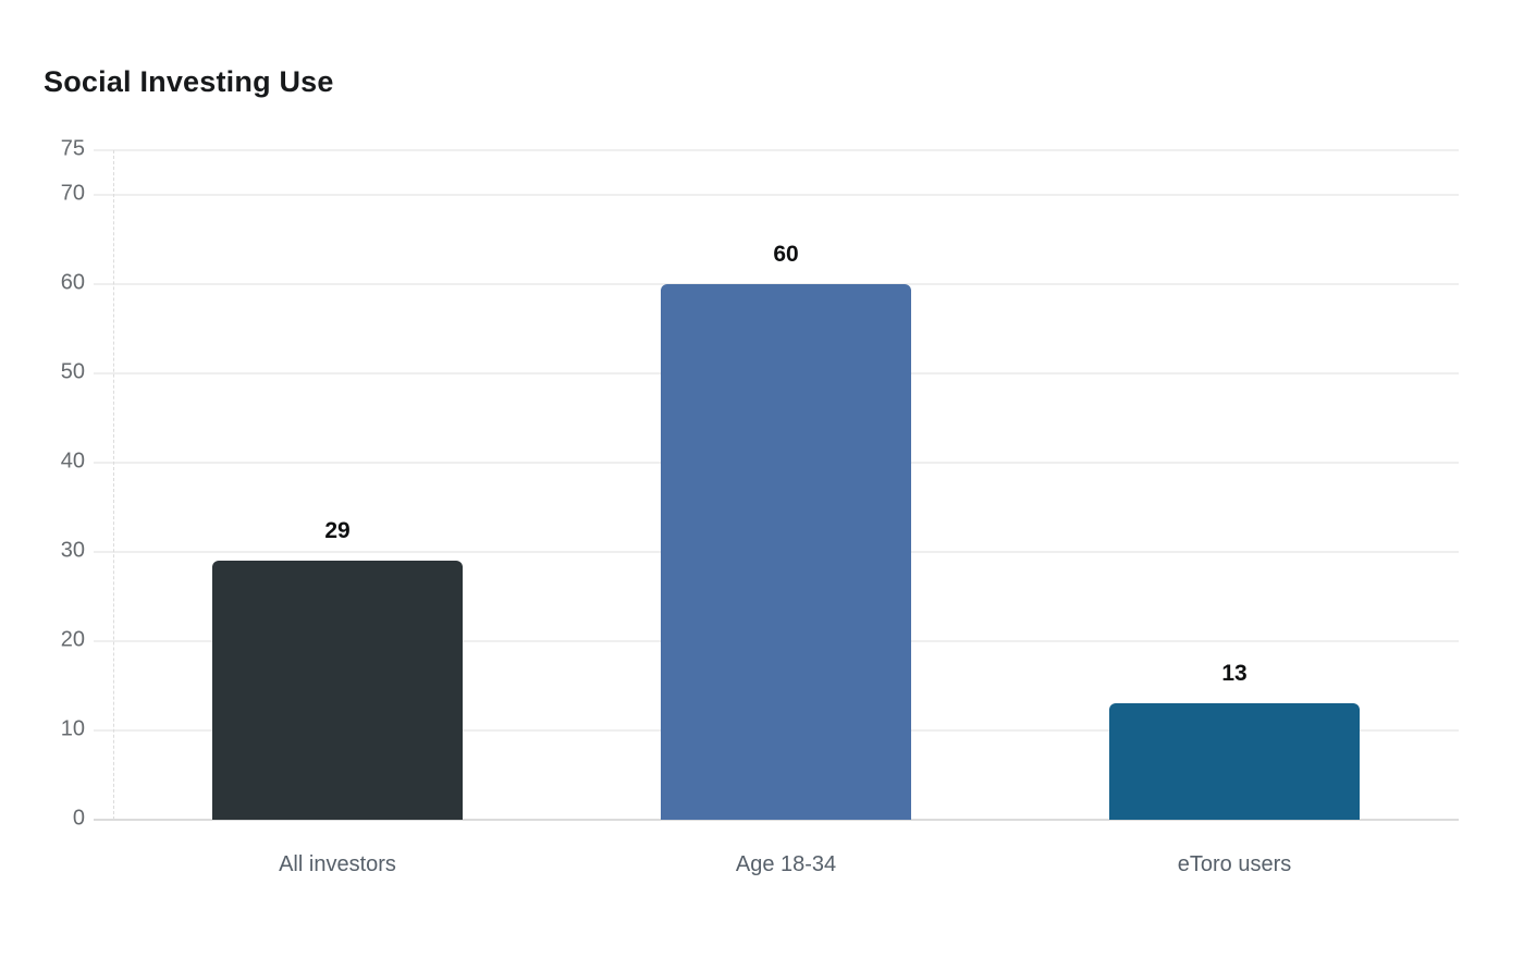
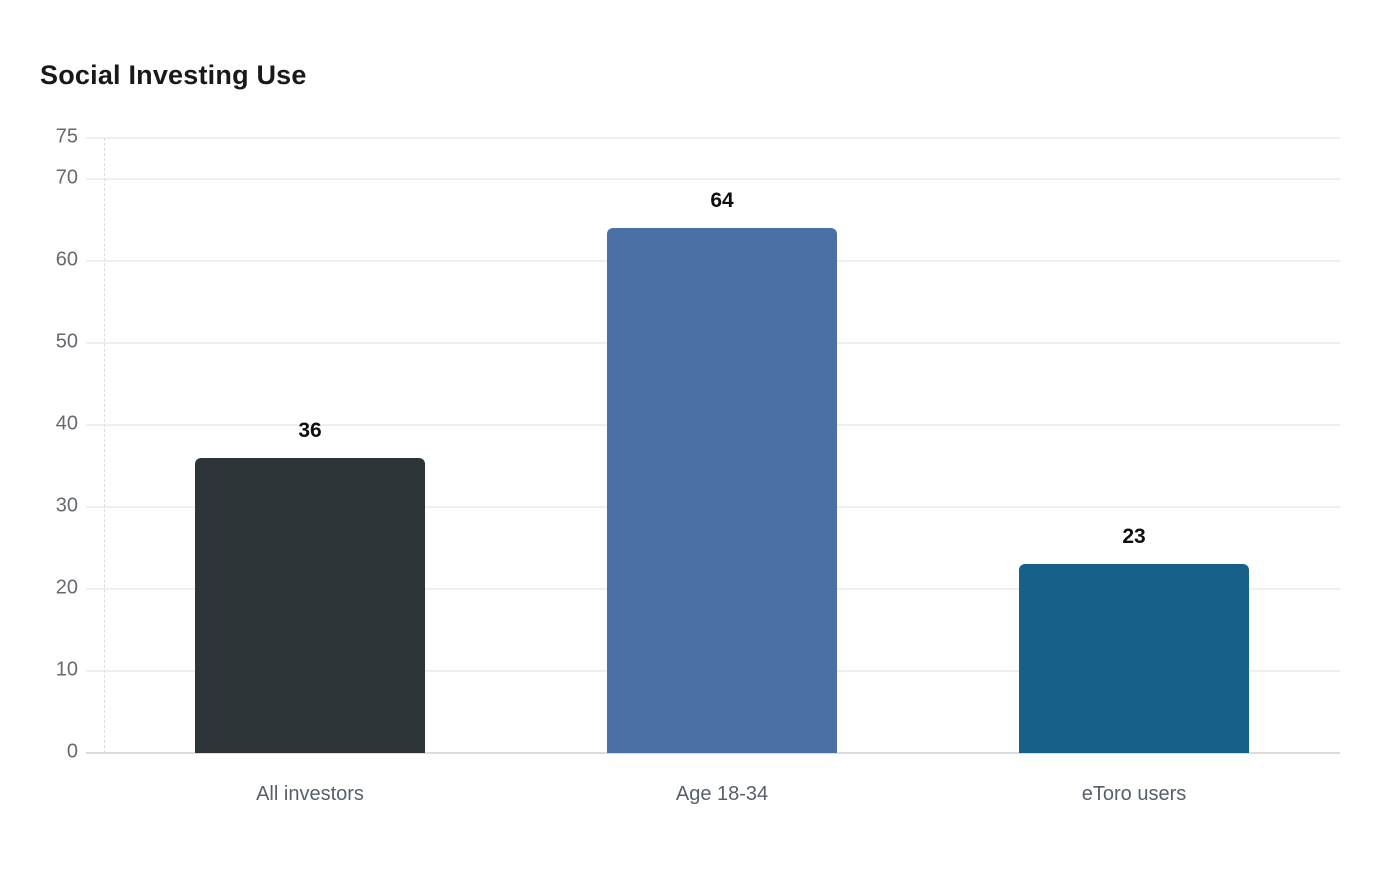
All investors: 29 -> 36
Age 18-34: 60 -> 64
eToro users: 13 -> 23
